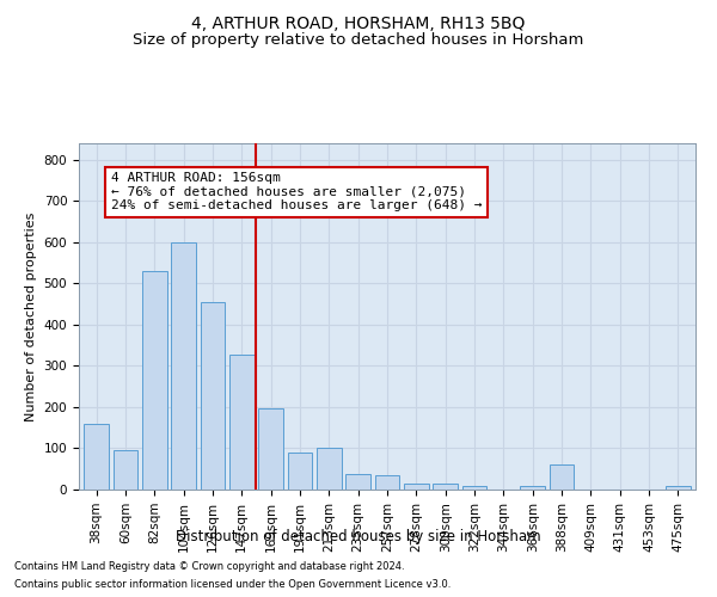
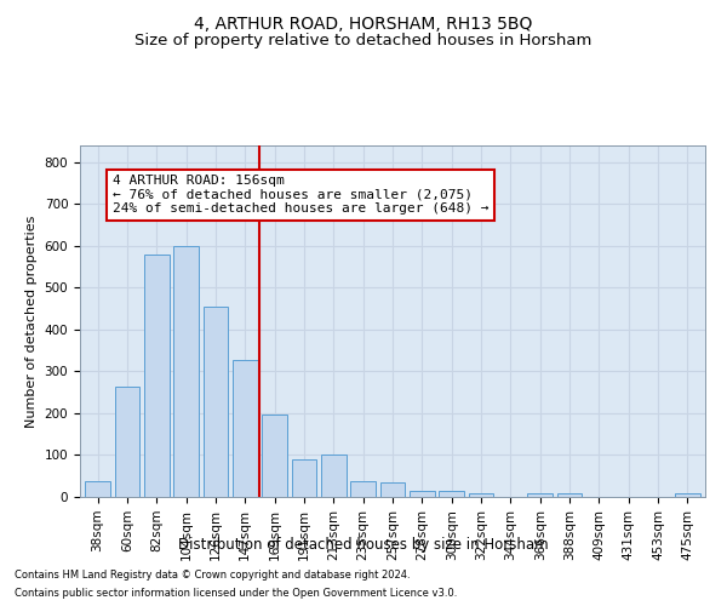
38sqm: 160 -> 38
60sqm: 95 -> 265
82sqm: 530 -> 580
388sqm: 60 -> 10
